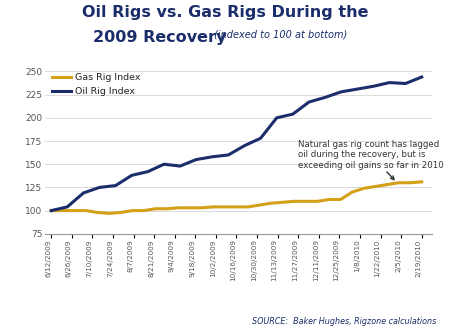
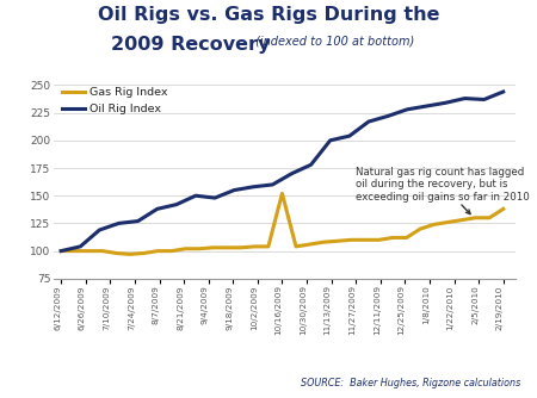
Gas Rig Index/10/16/2009: 104 -> 152
Gas Rig Index/2/19/2010: 131 -> 138
